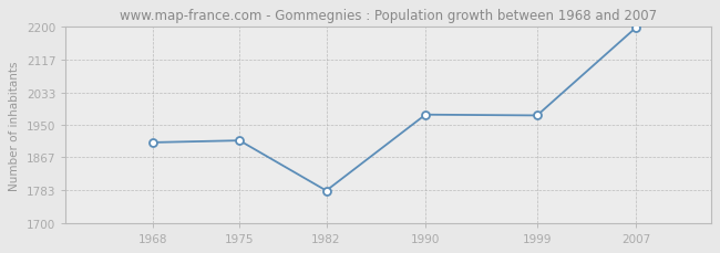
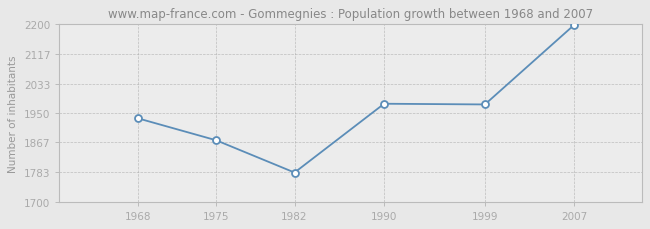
1968: 1905 -> 1935
1975: 1910 -> 1873
